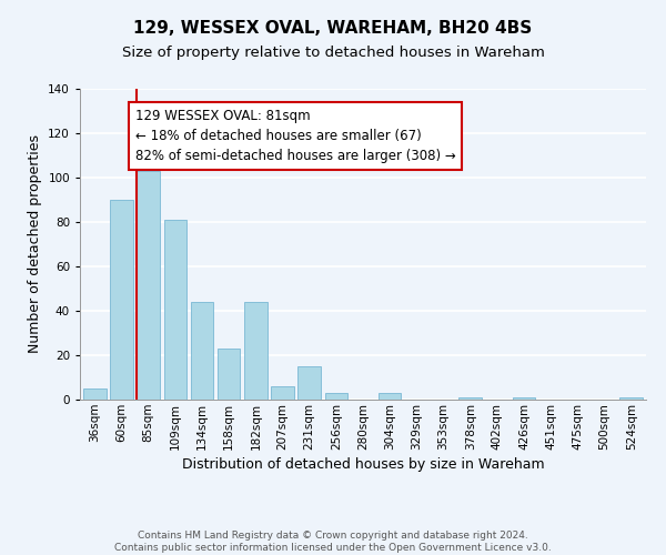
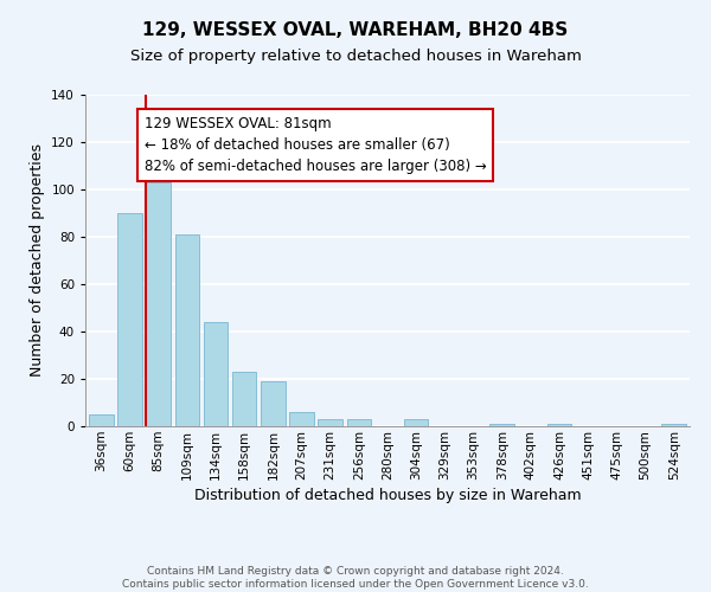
182sqm: 44 -> 19
231sqm: 15 -> 3
